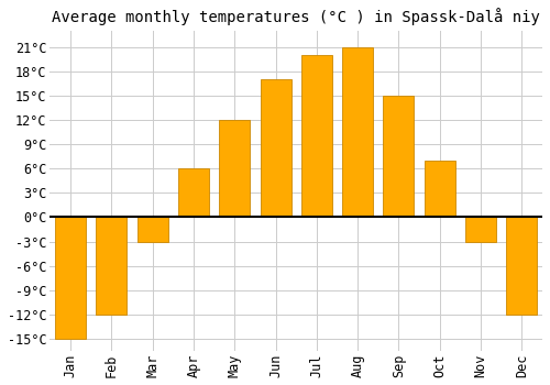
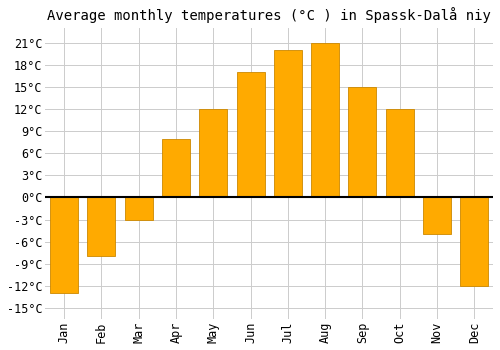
Jan: -15°C -> -13°C
Feb: -12°C -> -8°C
Apr: 6°C -> 8°C
Oct: 7°C -> 12°C
Nov: -3°C -> -5°C
